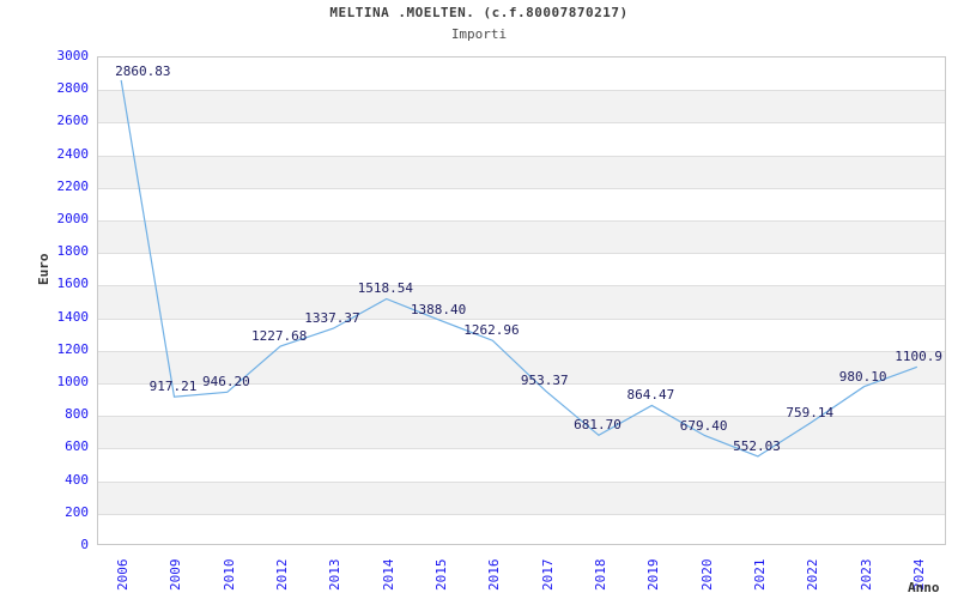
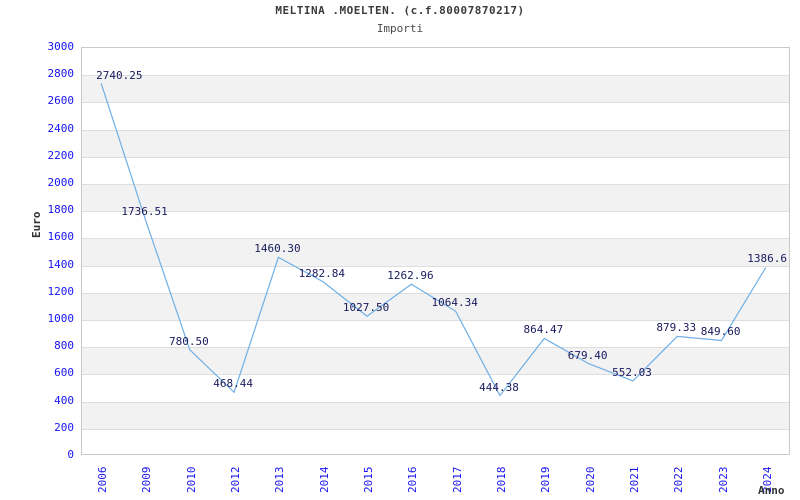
2006: 2860.83 -> 2740.25
2009: 917.21 -> 1736.51
2010: 946.20 -> 780.50
2012: 1227.68 -> 468.44
2013: 1337.37 -> 1460.30
2014: 1518.54 -> 1282.84
2015: 1388.40 -> 1027.50
2017: 953.37 -> 1064.34
2018: 681.70 -> 444.38
2022: 759.14 -> 879.33
2023: 980.10 -> 849.60
2024: 1100.9 -> 1386.6
